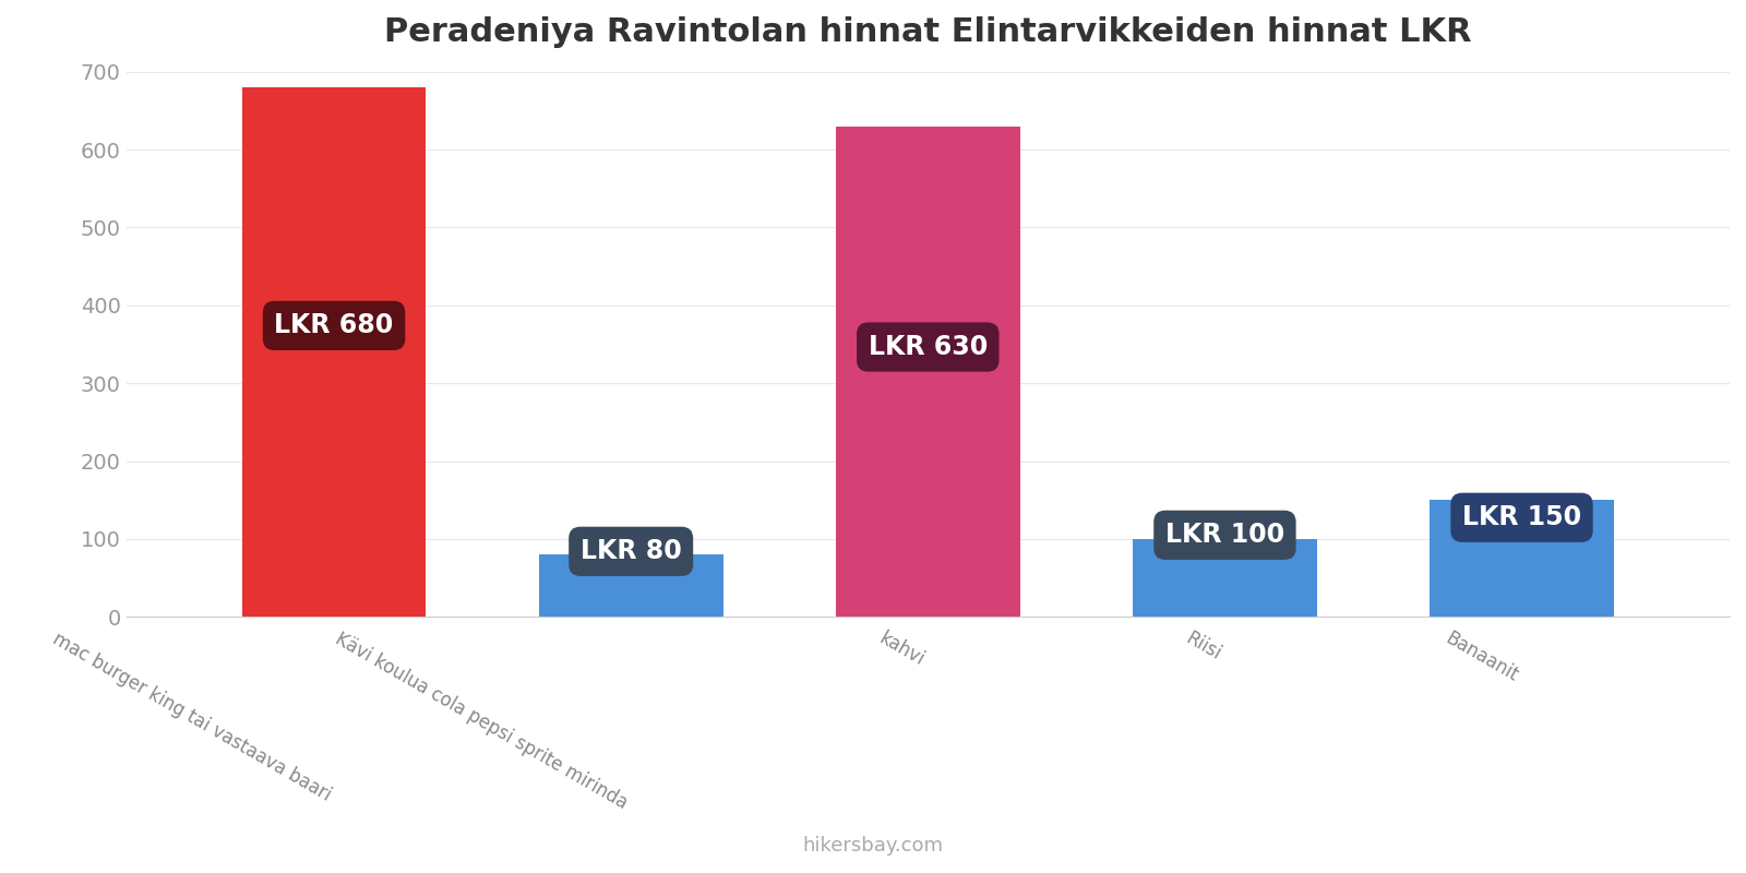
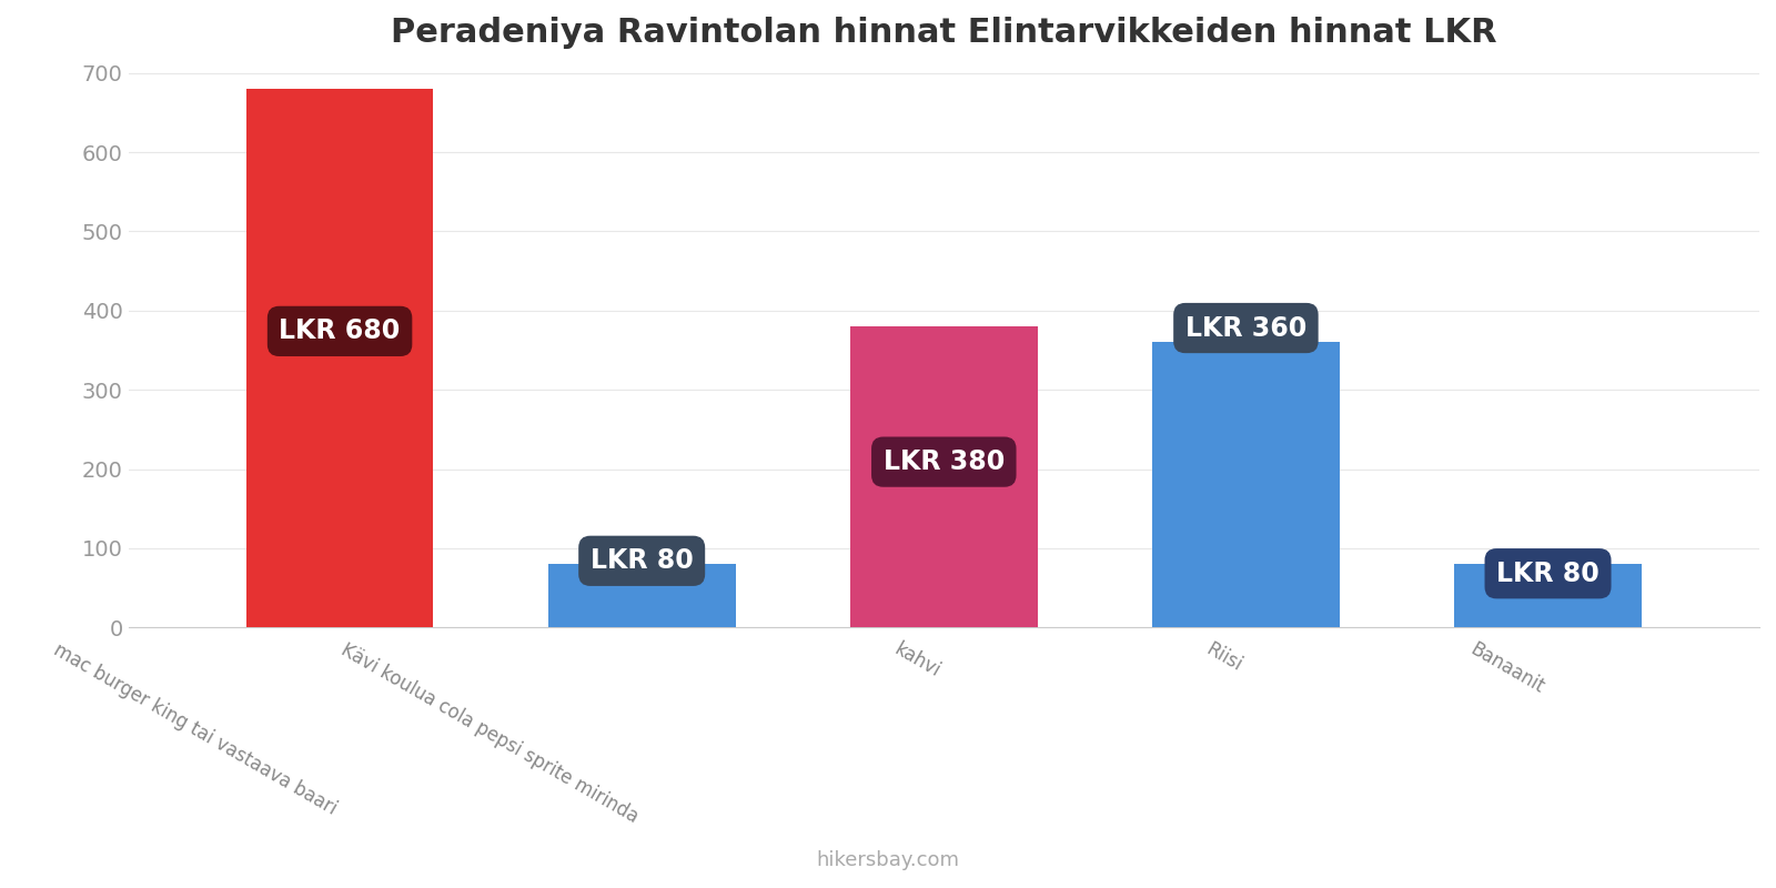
kahvi: 630 -> 380
Riisi: 100 -> 360
Banaanit: 150 -> 80
